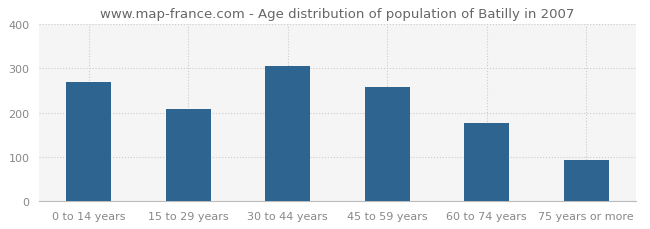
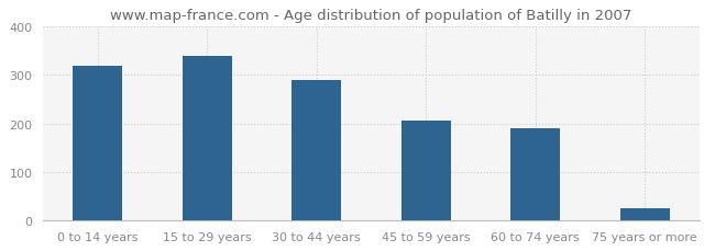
0 to 14 years: 270 -> 320
15 to 29 years: 208 -> 340
30 to 44 years: 305 -> 290
45 to 59 years: 258 -> 205
60 to 74 years: 176 -> 190
75 years or more: 93 -> 25
